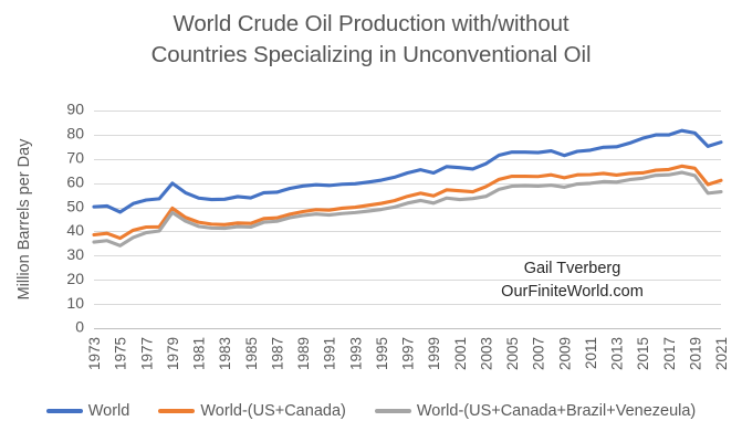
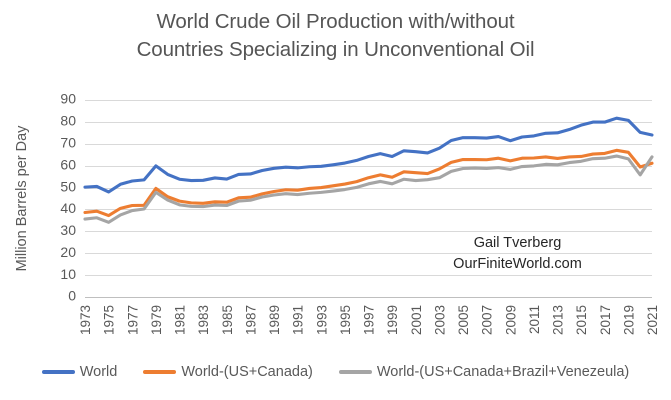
World/2021: 77 -> 74
World-(US+Canada+Brazil+Venezeula)/2021: 56 -> 64
